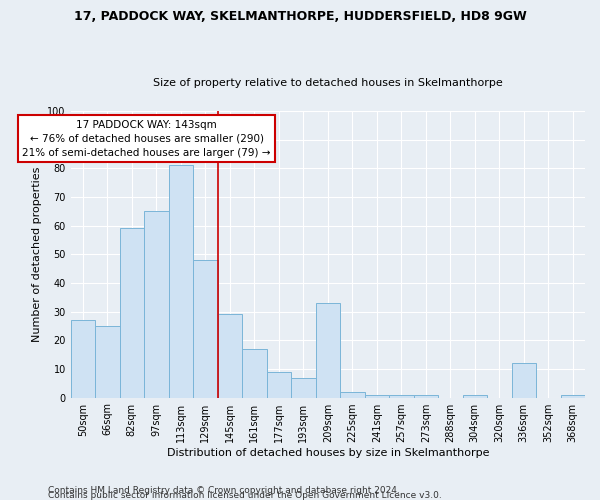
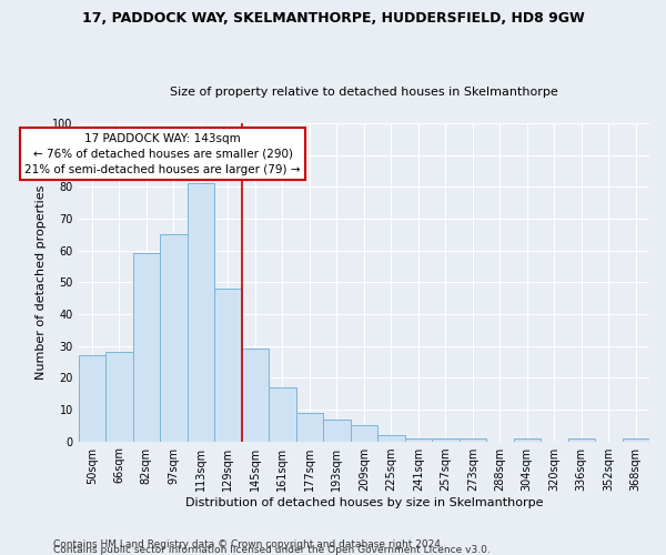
66sqm: 25 -> 28
209sqm: 33 -> 5
336sqm: 12 -> 1
